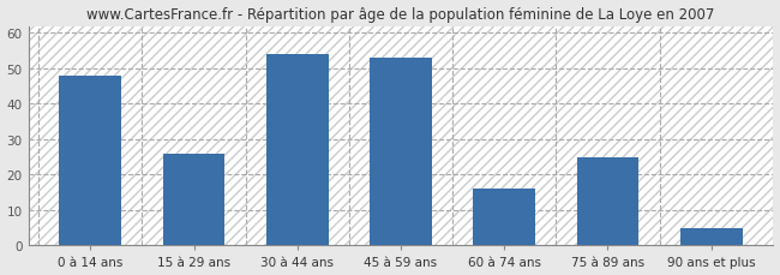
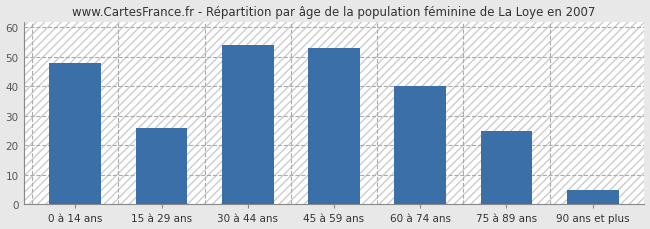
60 à 74 ans: 16 -> 40
